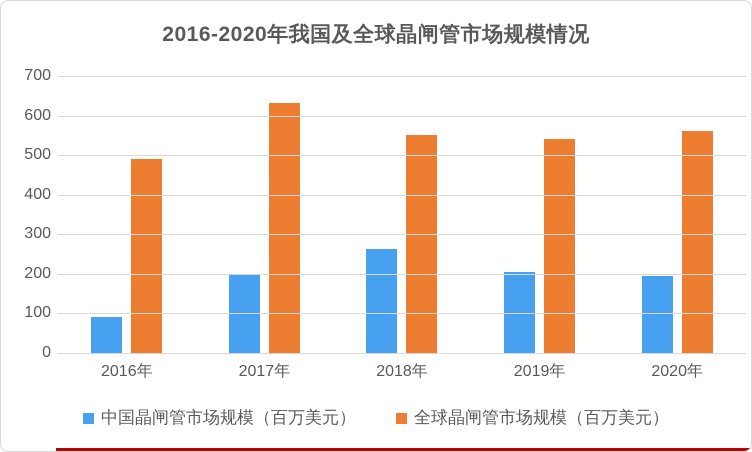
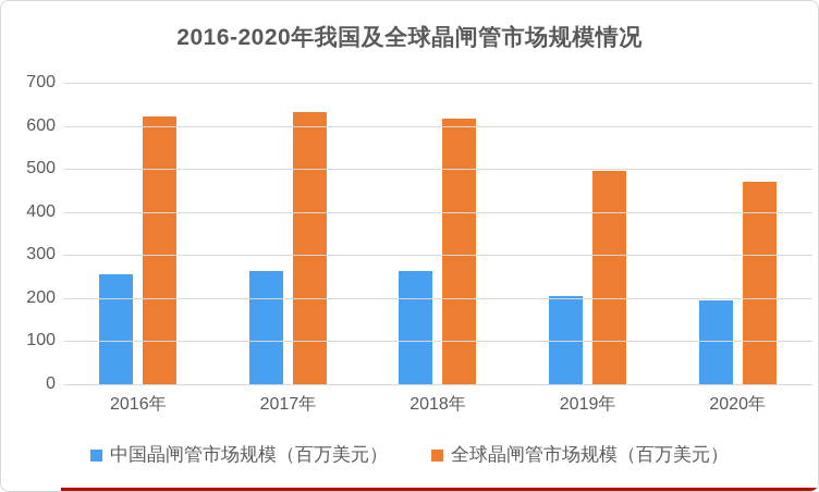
中国晶闸管市场规模（百万美元）/2016年: 90 -> 260
全球晶闸管市场规模（百万美元）/2016年: 490 -> 620
中国晶闸管市场规模（百万美元）/2017年: 200 -> 260
全球晶闸管市场规模（百万美元）/2018年: 550 -> 620
全球晶闸管市场规模（百万美元）/2019年: 540 -> 500
全球晶闸管市场规模（百万美元）/2020年: 560 -> 470
